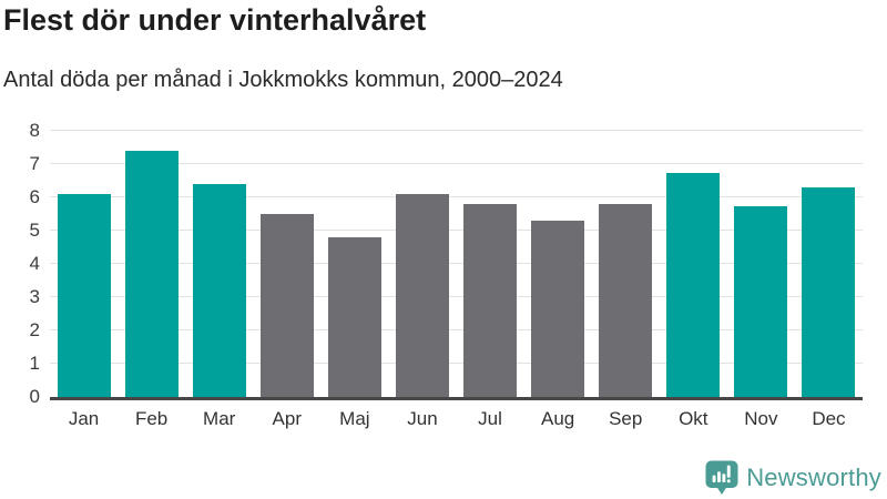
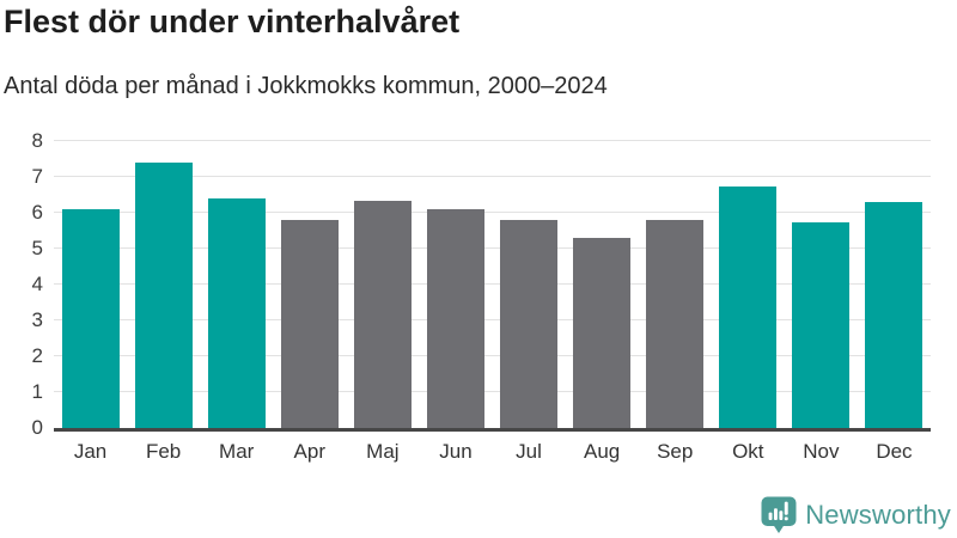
Apr: 5.5 -> 5.8
Maj: 4.8 -> 6.3
